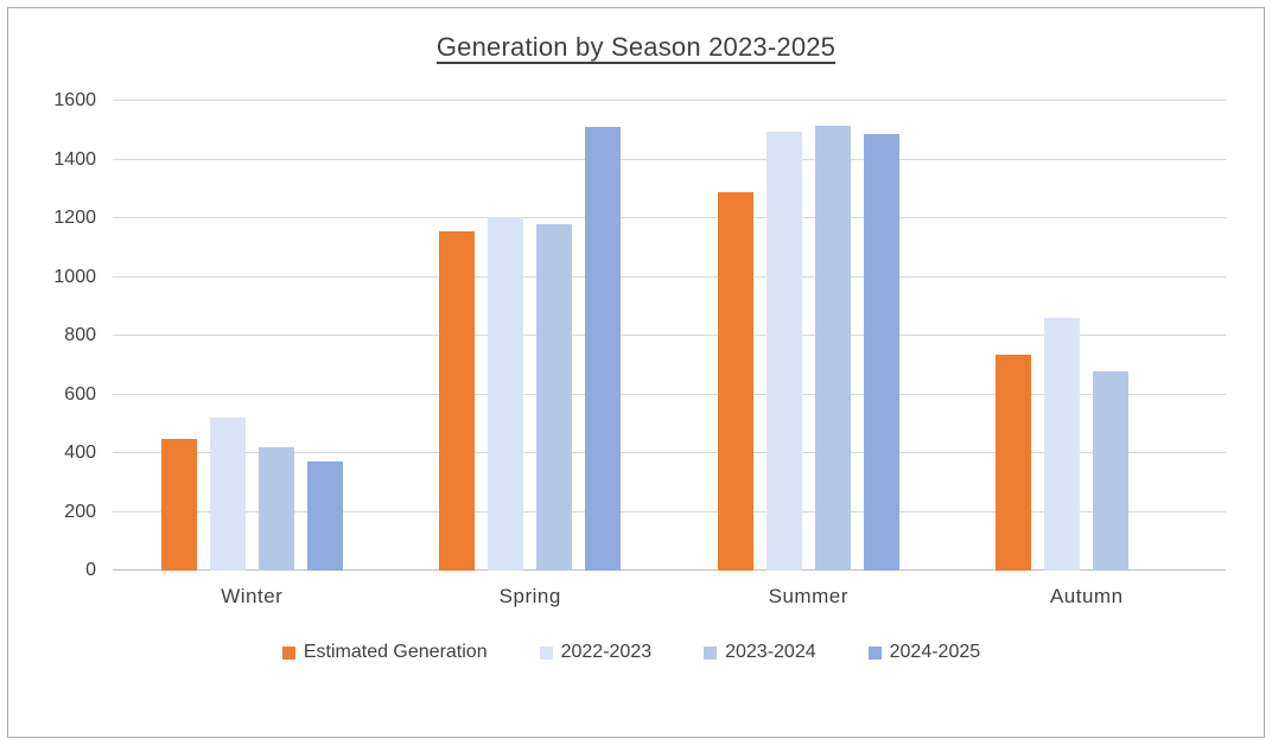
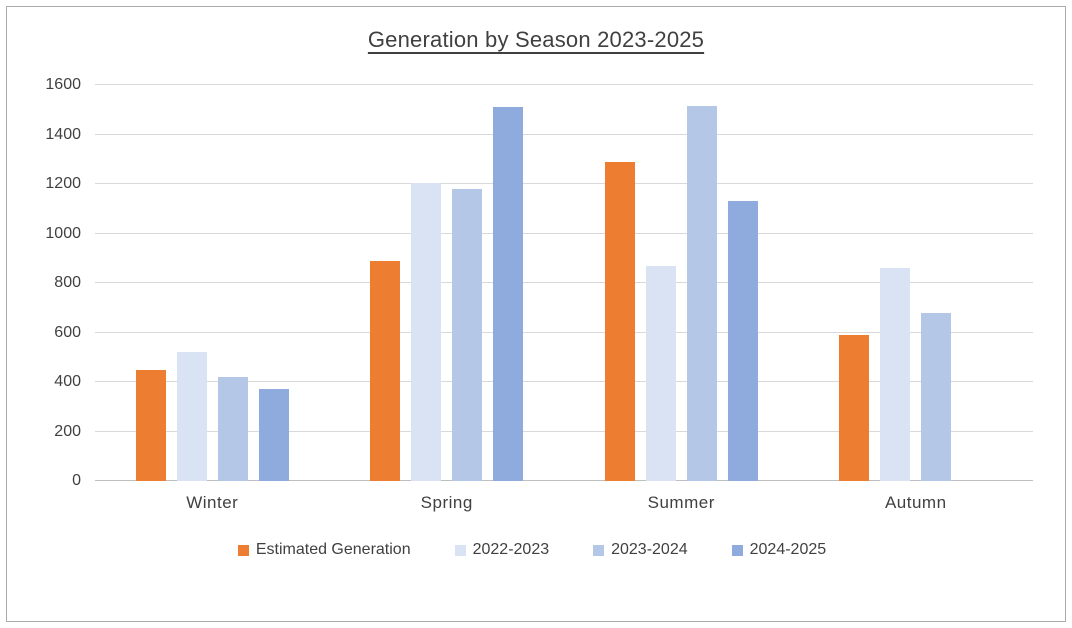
Estimated Generation/Spring: 1160 -> 890
2022-2023/Summer: 1500 -> 870
2024-2025/Summer: 1480 -> 1130
Estimated Generation/Autumn: 740 -> 590
